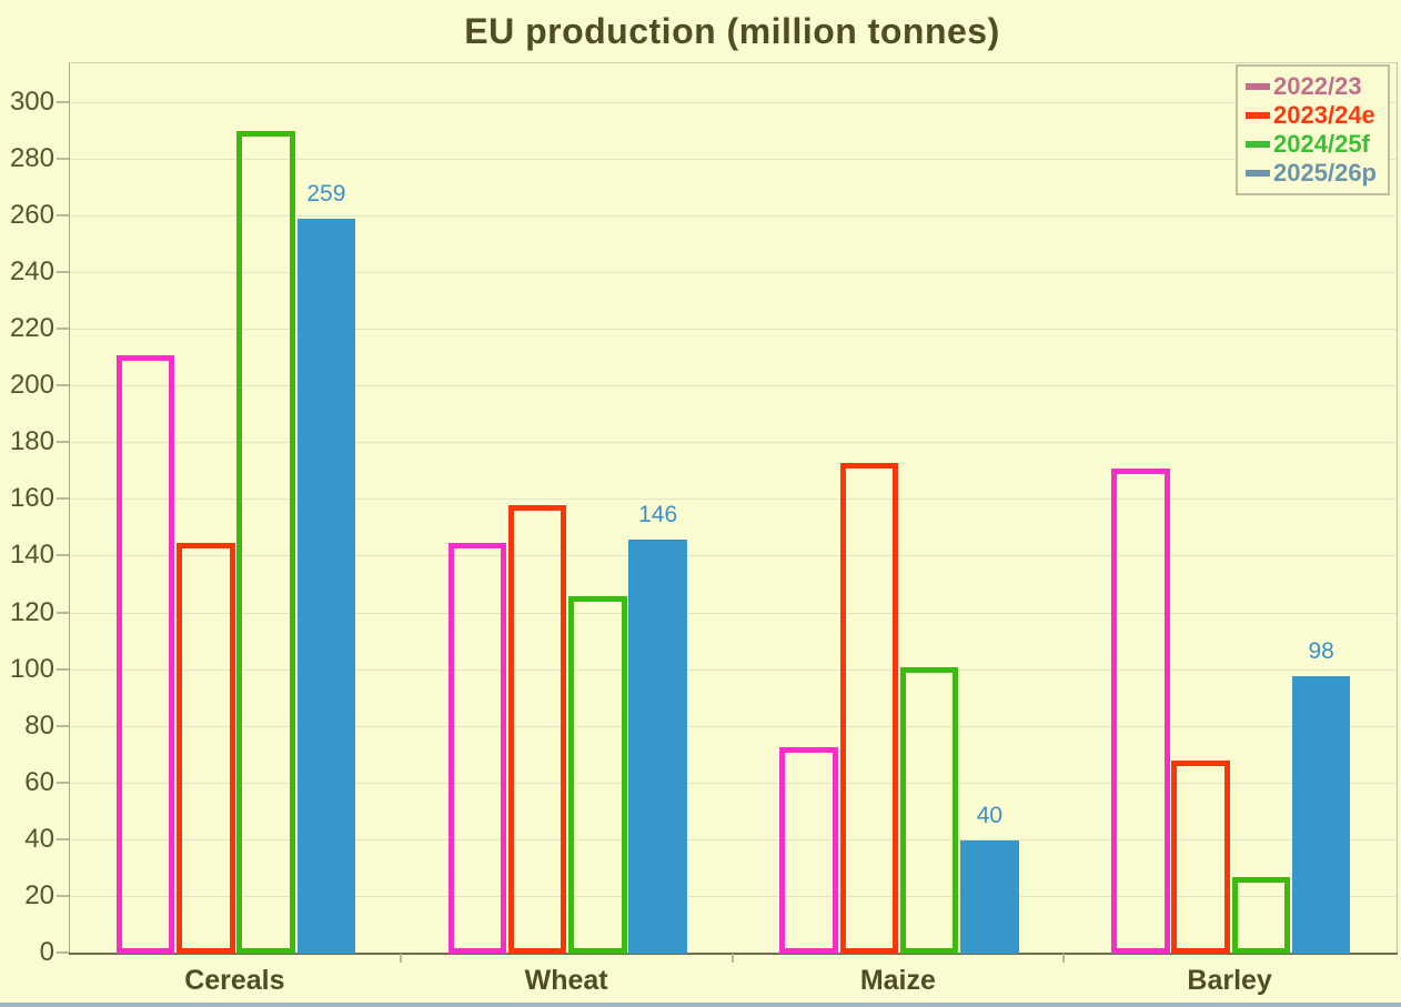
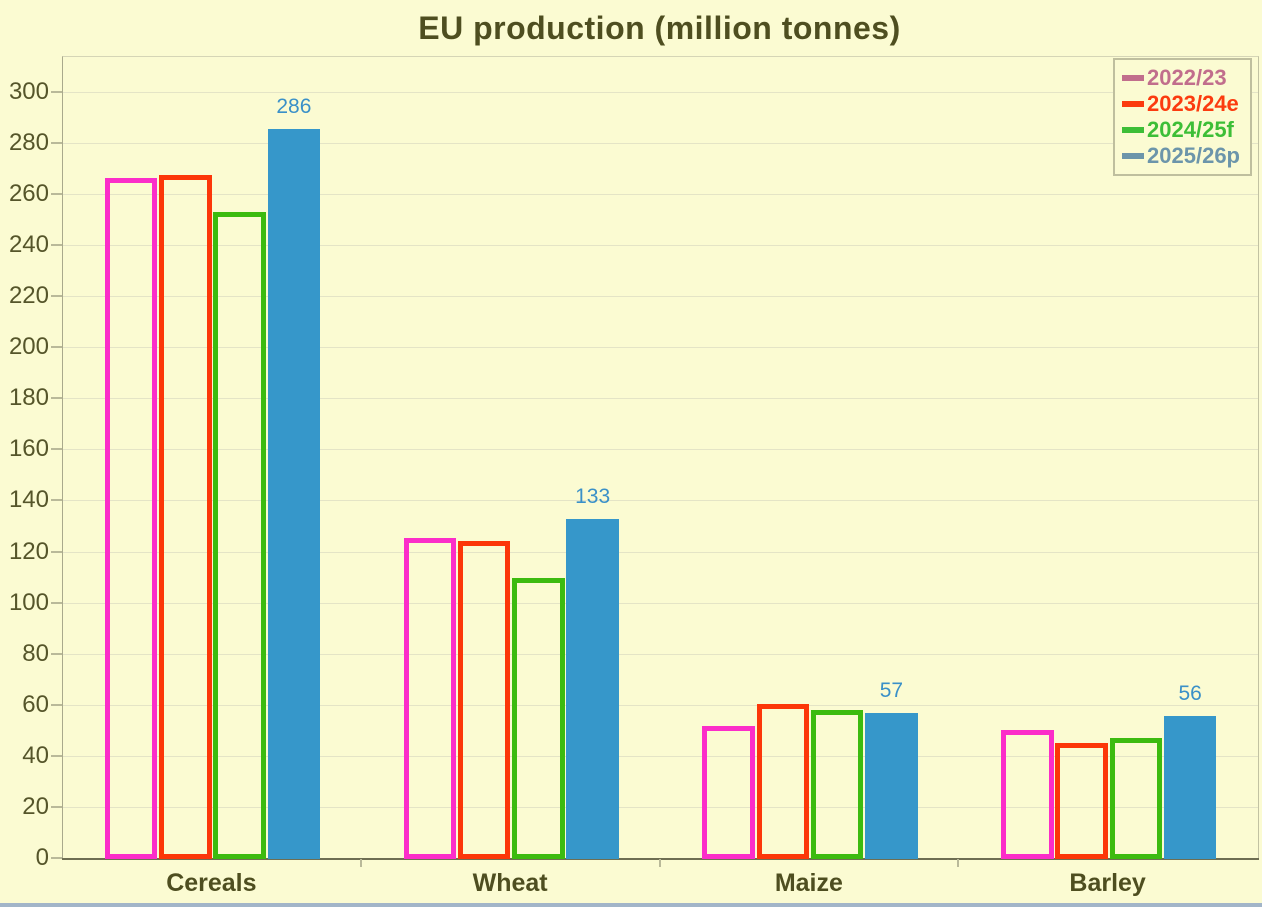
2022/23/Cereals: 211 -> 266
2023/24e/Cereals: 145 -> 268
2024/25f/Cereals: 290 -> 254
2025/26p/Cereals: 259 -> 286
2022/23/Wheat: 145 -> 126
2023/24e/Wheat: 158 -> 124
2024/25f/Wheat: 126 -> 110
2025/26p/Wheat: 146 -> 133
2022/23/Maize: 73 -> 52
2023/24e/Maize: 173 -> 60
2024/25f/Maize: 101 -> 58
2025/26p/Maize: 40 -> 57
2022/23/Barley: 171 -> 50
2023/24e/Barley: 68 -> 46
2024/25f/Barley: 27 -> 48
2025/26p/Barley: 98 -> 56
